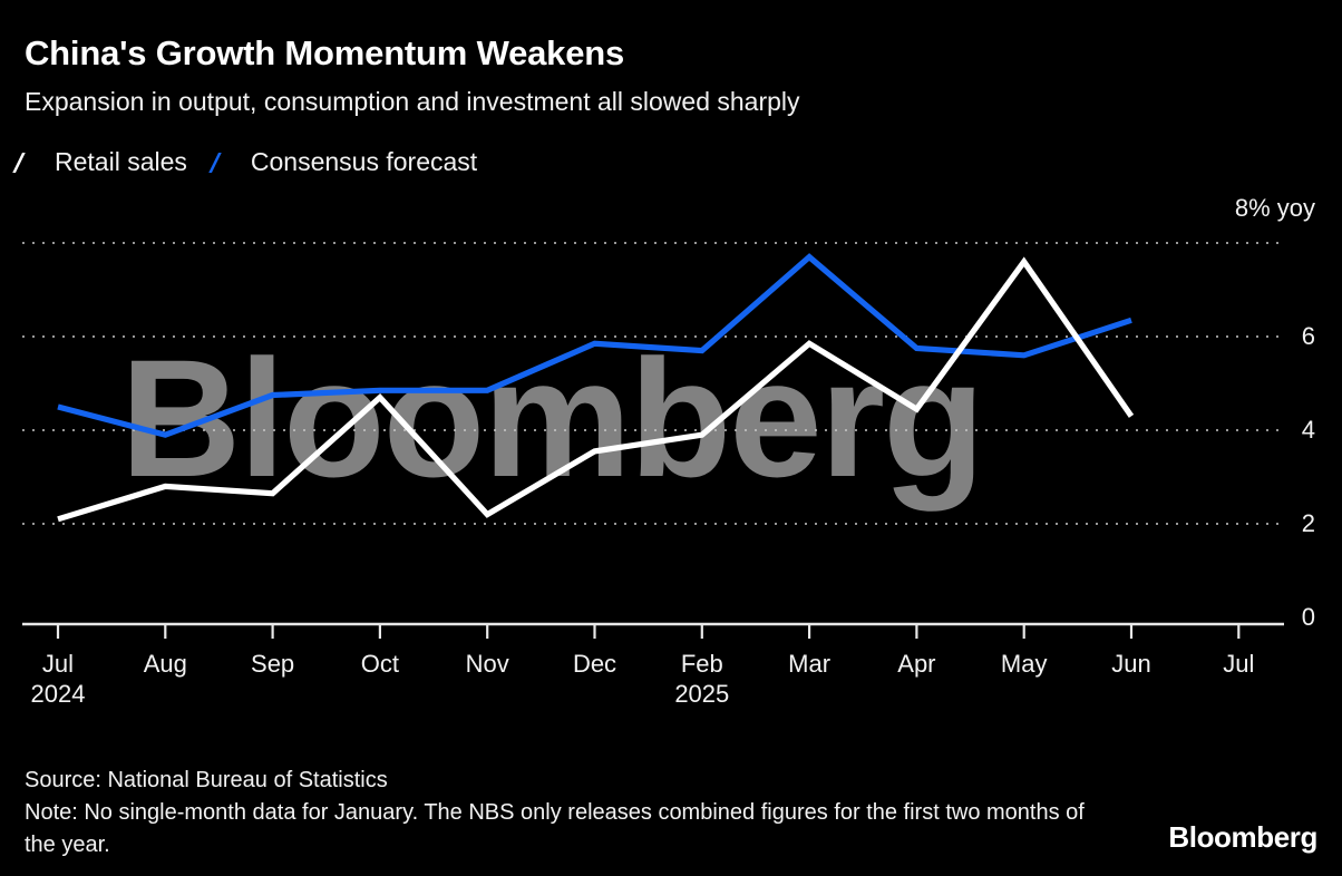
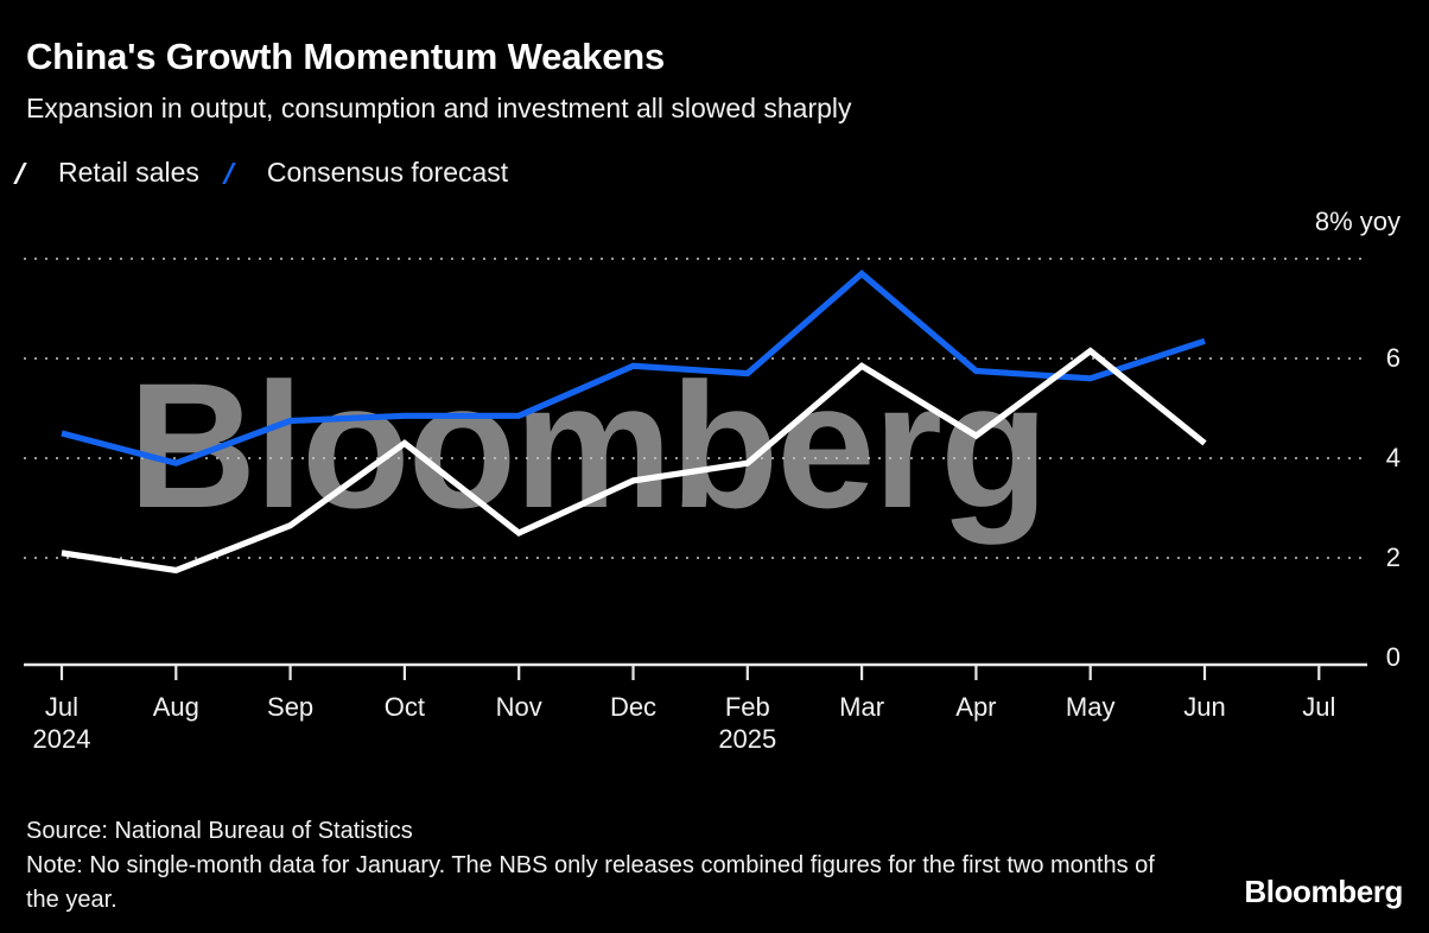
Retail sales/Aug: 2.8 -> 1.8
Retail sales/Oct: 4.7 -> 4.3
Retail sales/Nov: 2.2 -> 2.5
Retail sales/May: 7.6 -> 6.2
